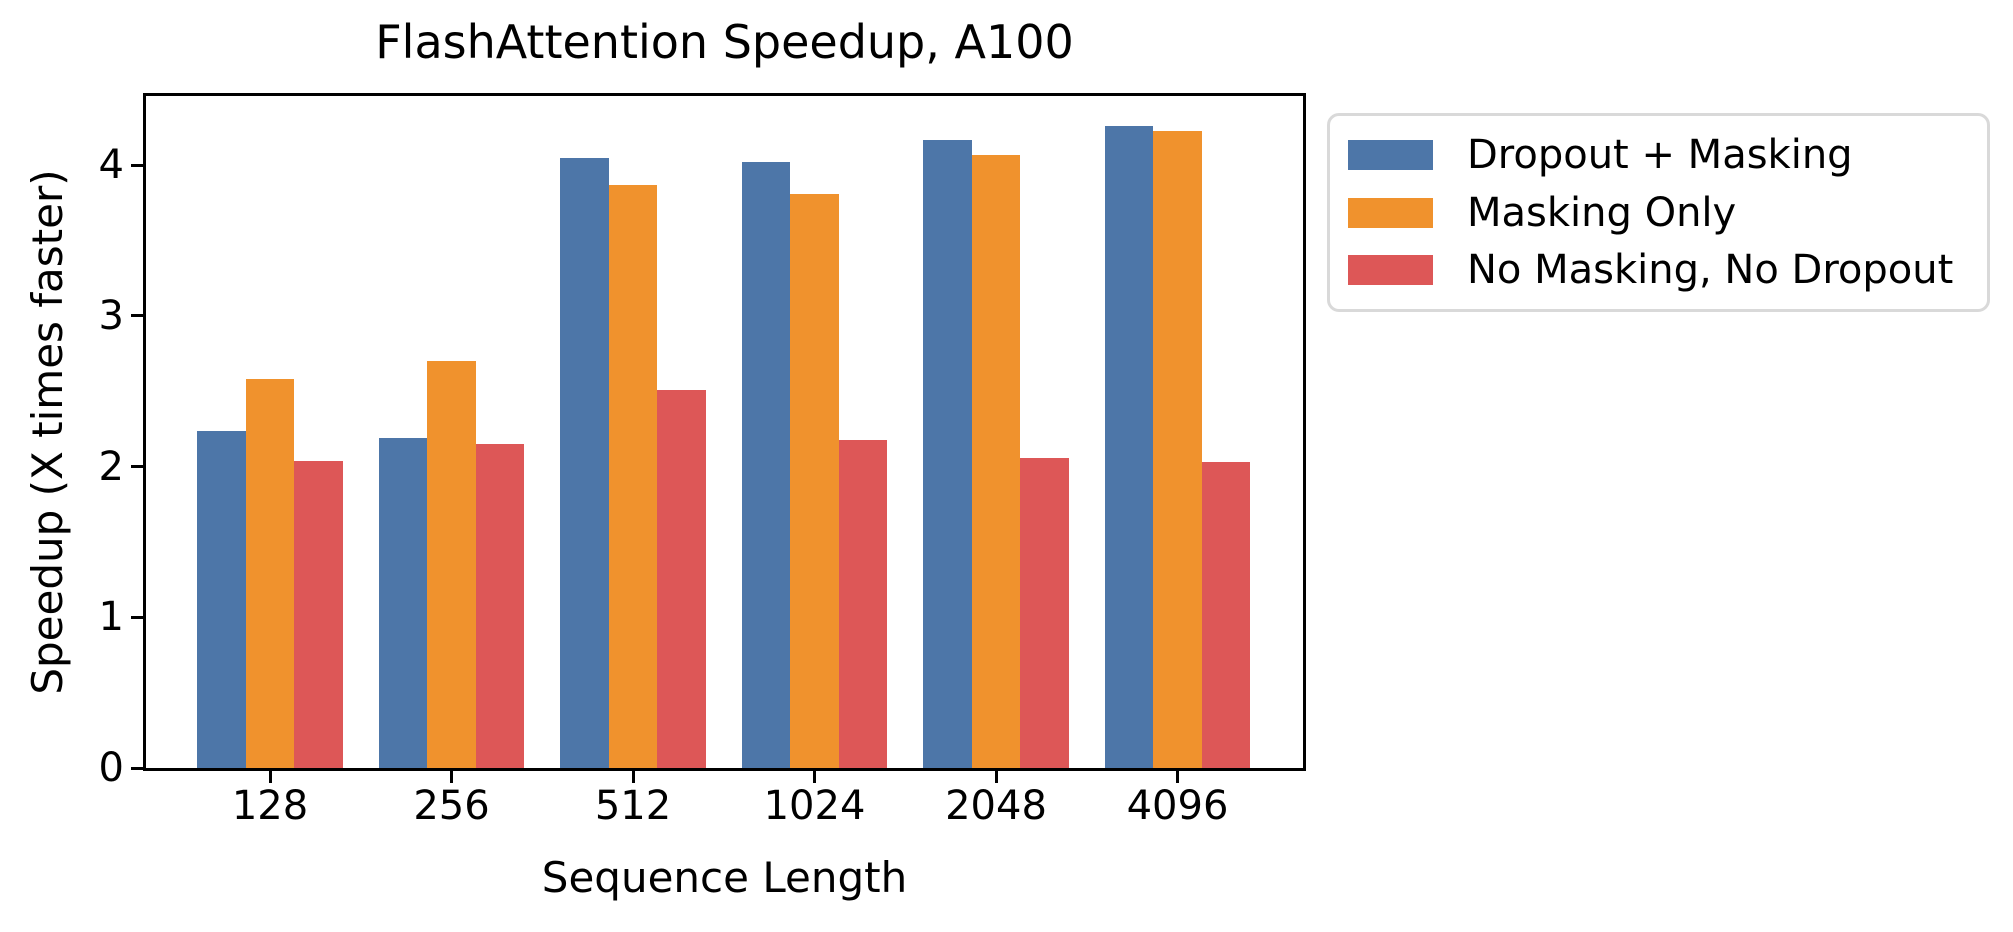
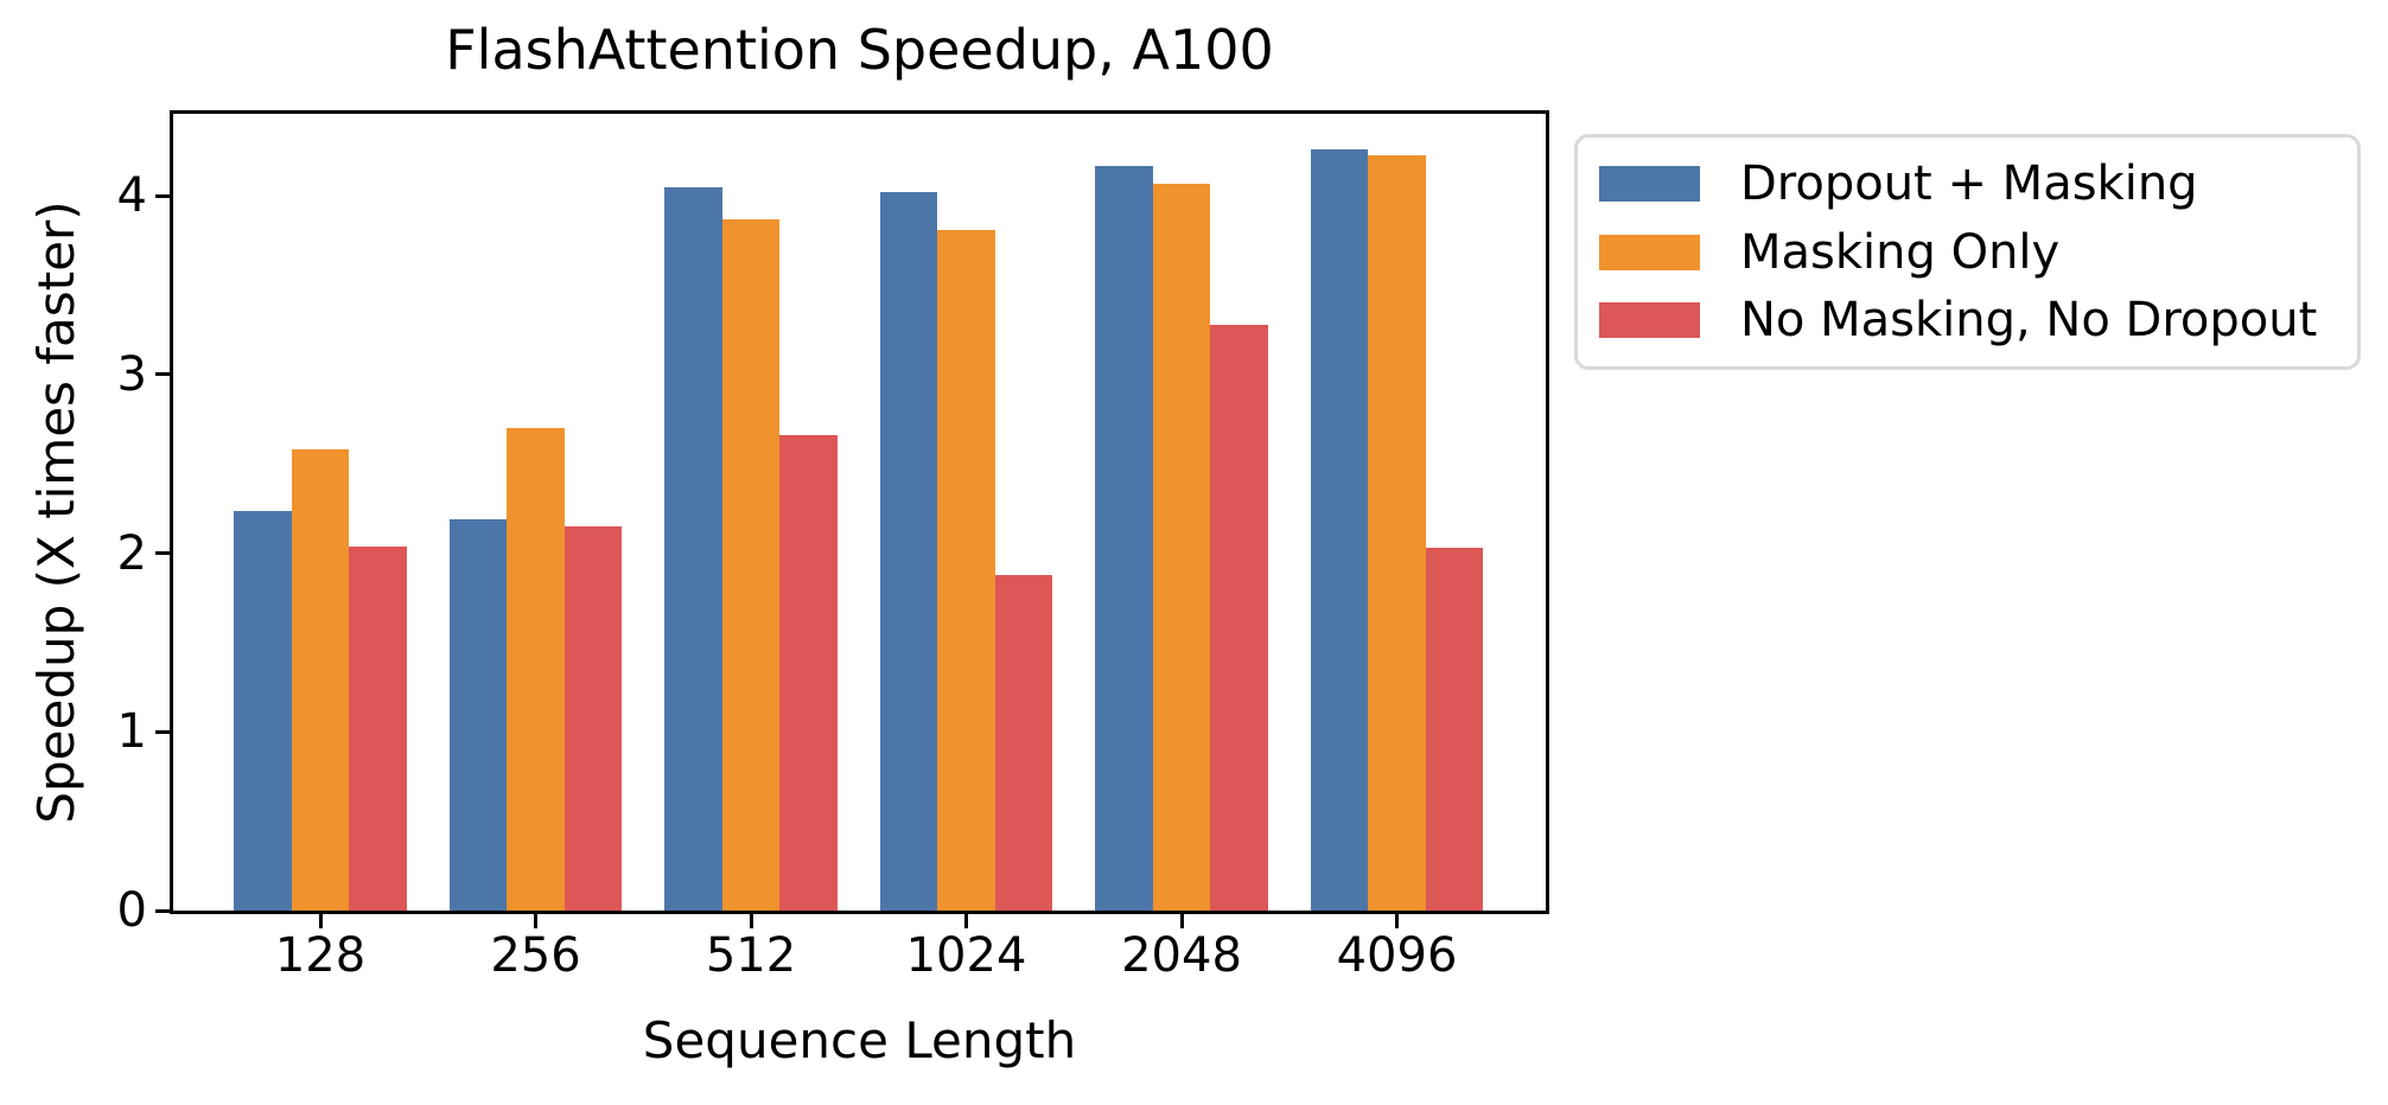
No Masking, No Dropout/512: 2.51 -> 2.66
No Masking, No Dropout/1024: 2.18 -> 1.88
No Masking, No Dropout/2048: 2.06 -> 3.28
